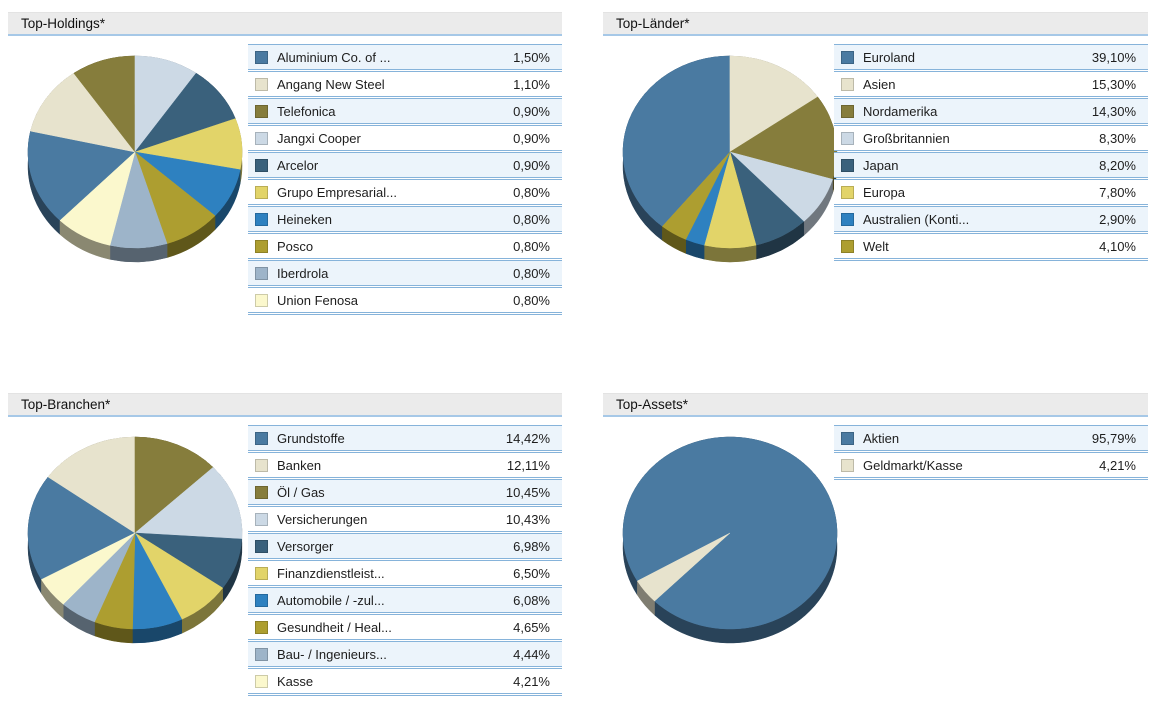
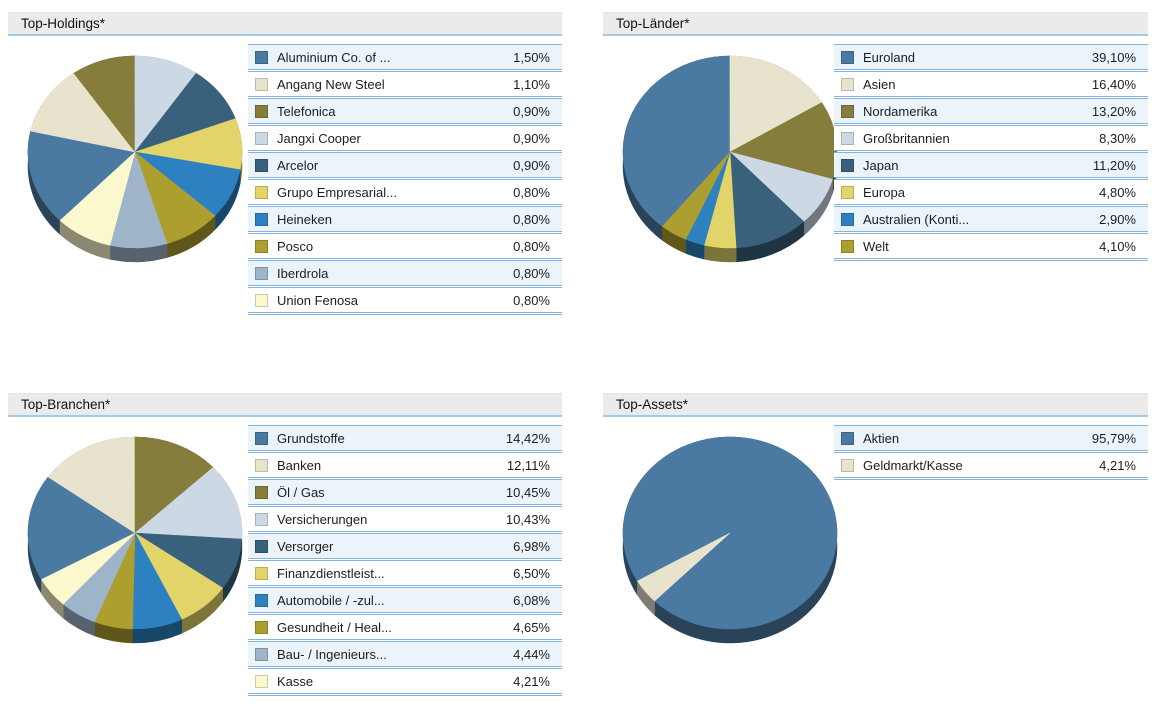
Top-Länder*/Asien: 15,30% -> 16,40%
Top-Länder*/Nordamerika: 14,30% -> 13,20%
Top-Länder*/Japan: 8,20% -> 11,20%
Top-Länder*/Europa: 7,80% -> 4,80%
